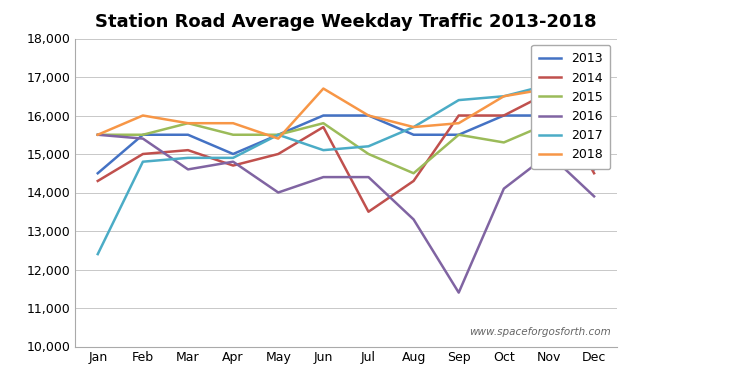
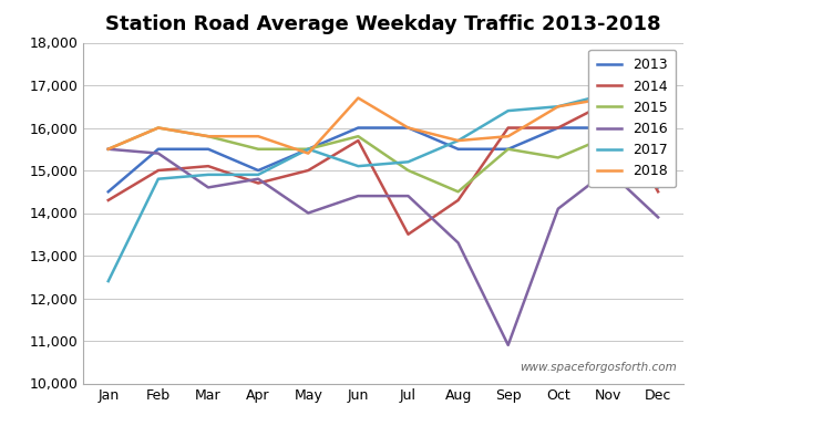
2015/Feb: 15,500 -> 16,000
2016/Sep: 11,400 -> 10,900
